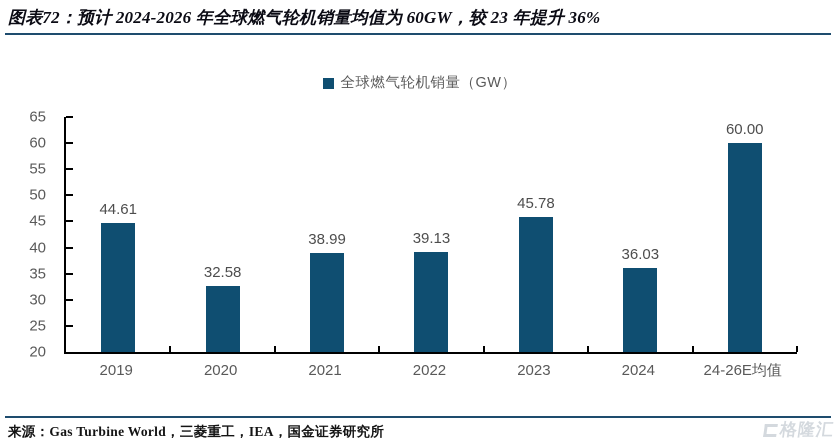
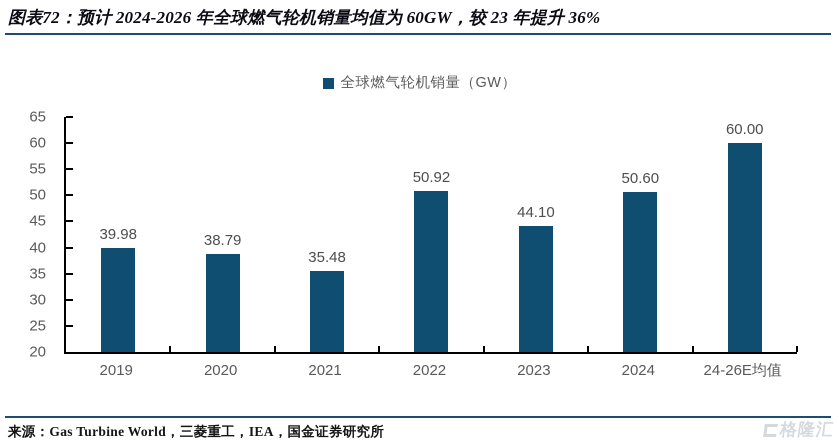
2019: 44.61 -> 39.98
2020: 32.58 -> 38.79
2021: 38.99 -> 35.48
2022: 39.13 -> 50.92
2023: 45.78 -> 44.10
2024: 36.03 -> 50.60
